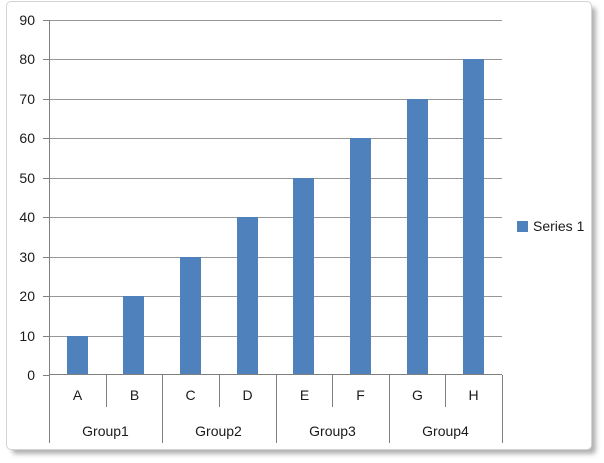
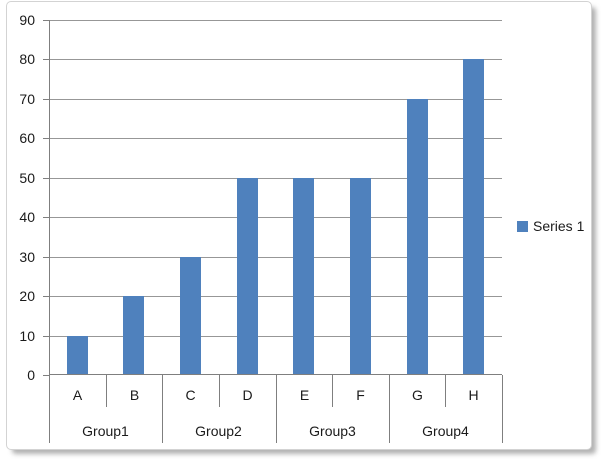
D: 40 -> 50
F: 60 -> 50
